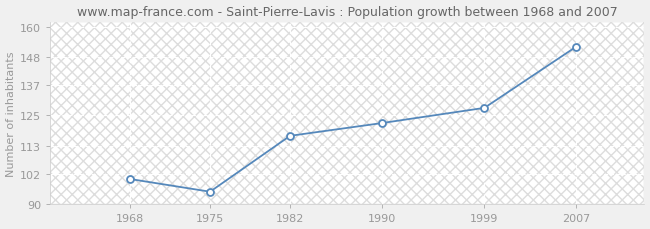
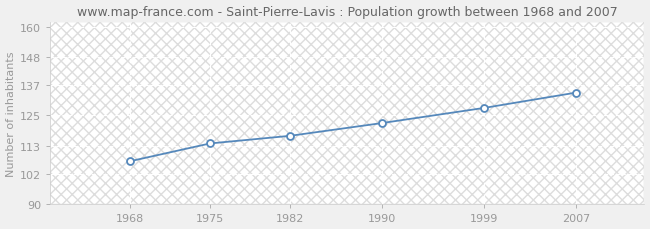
1968: 100 -> 107
1975: 95 -> 114
2007: 152 -> 134
